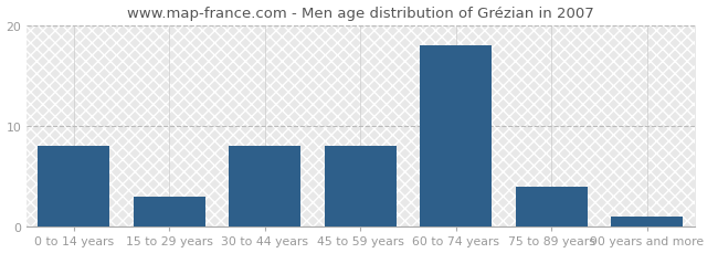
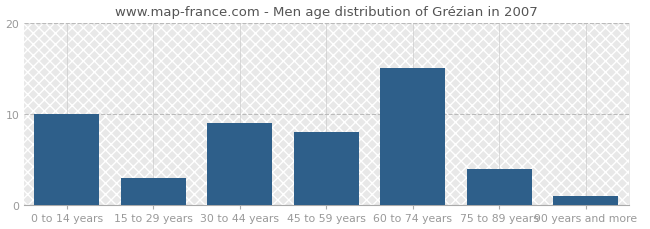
0 to 14 years: 8 -> 10
30 to 44 years: 8 -> 9
60 to 74 years: 18 -> 15
